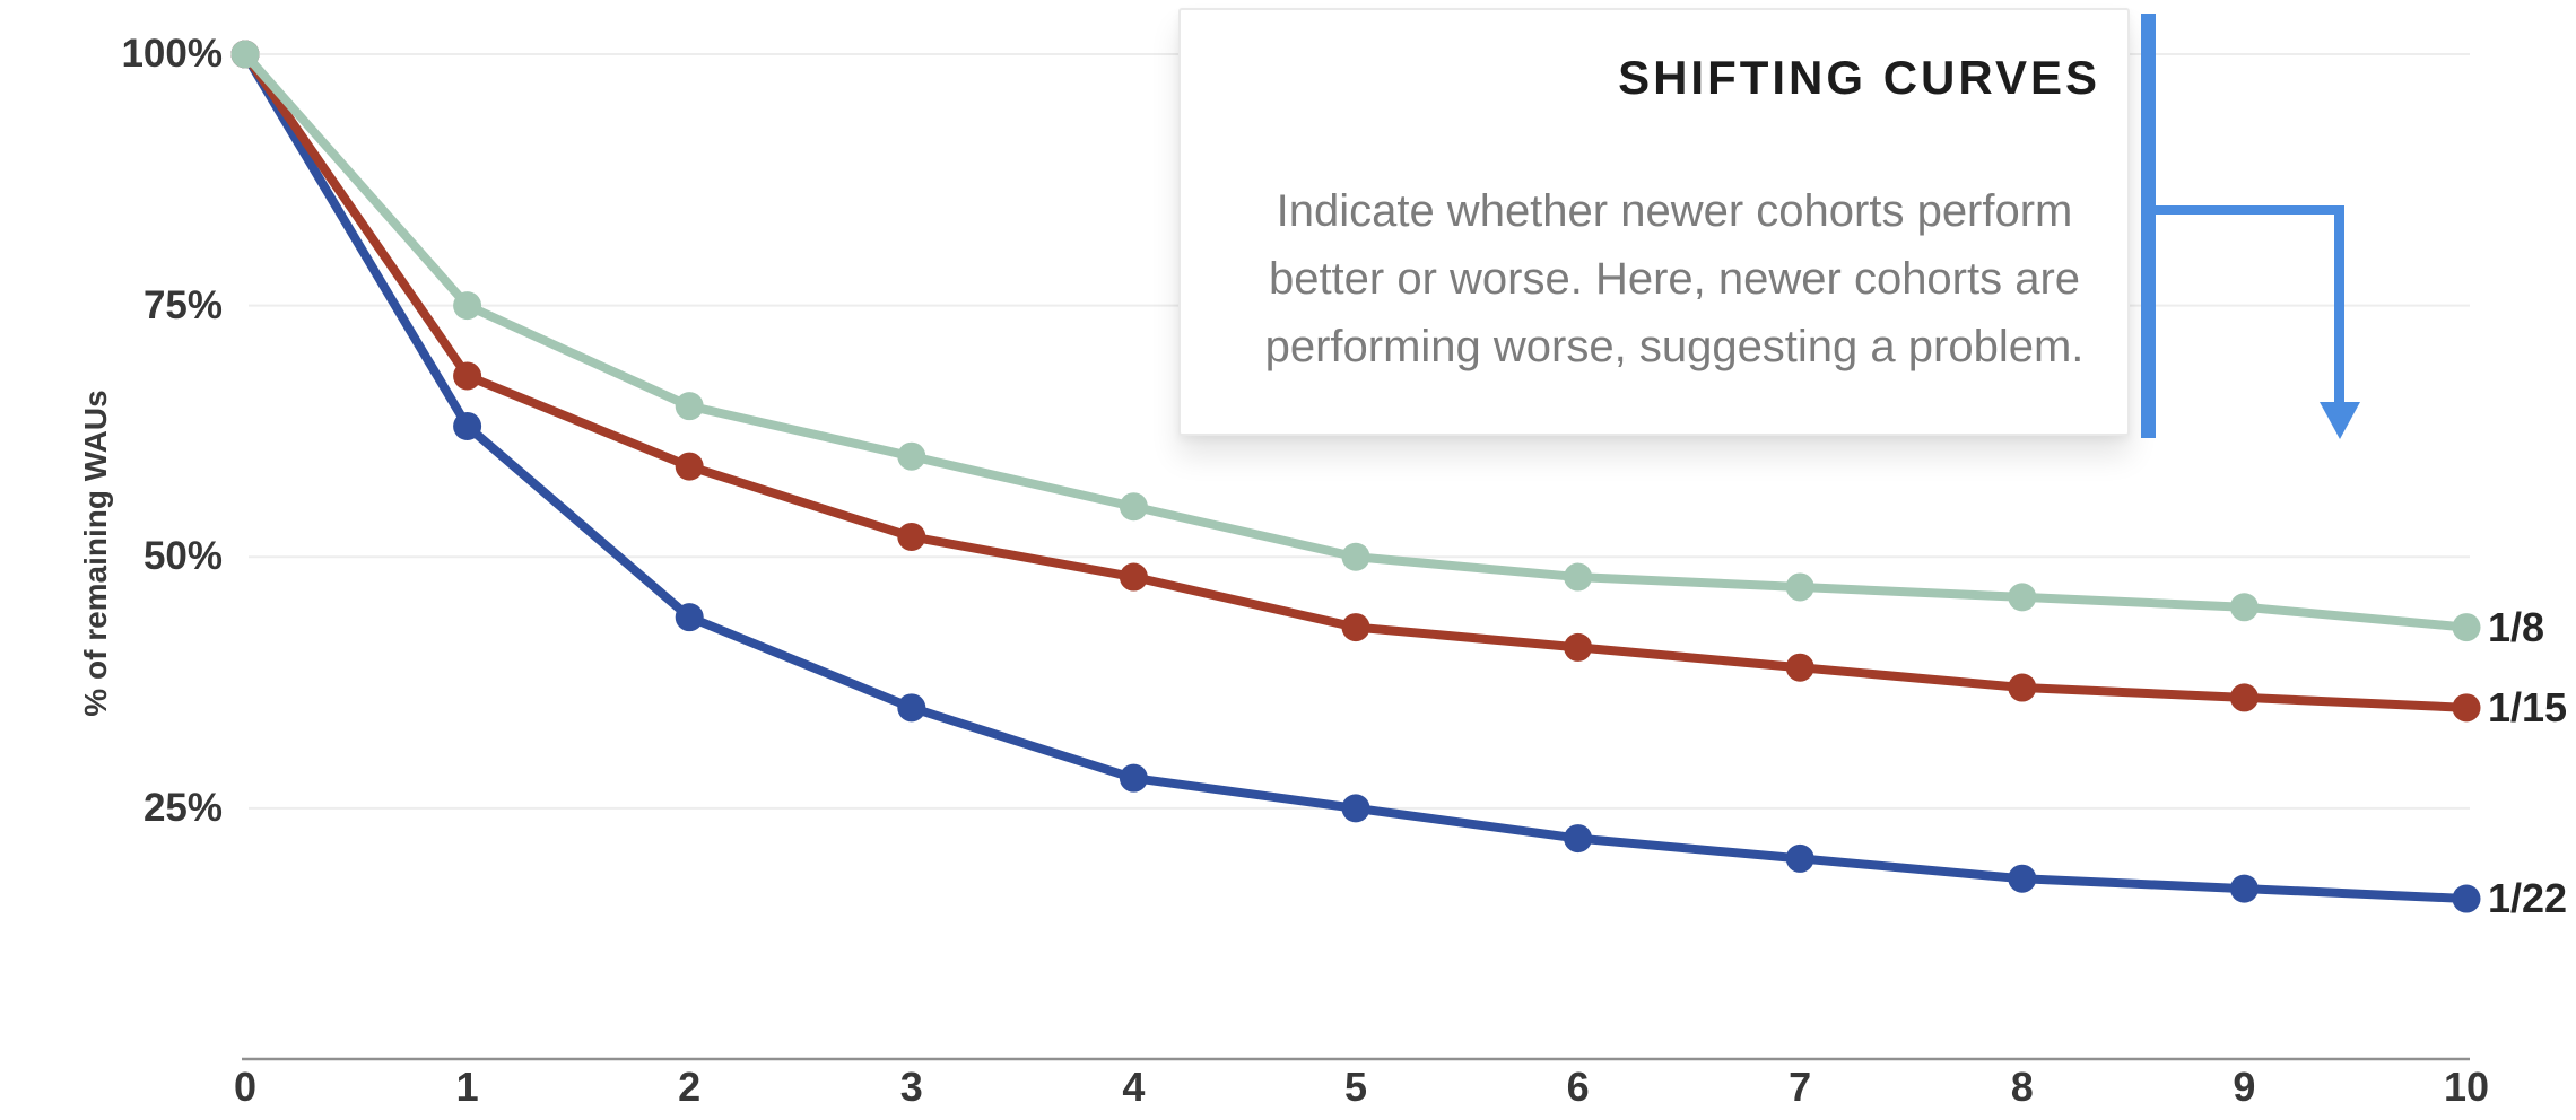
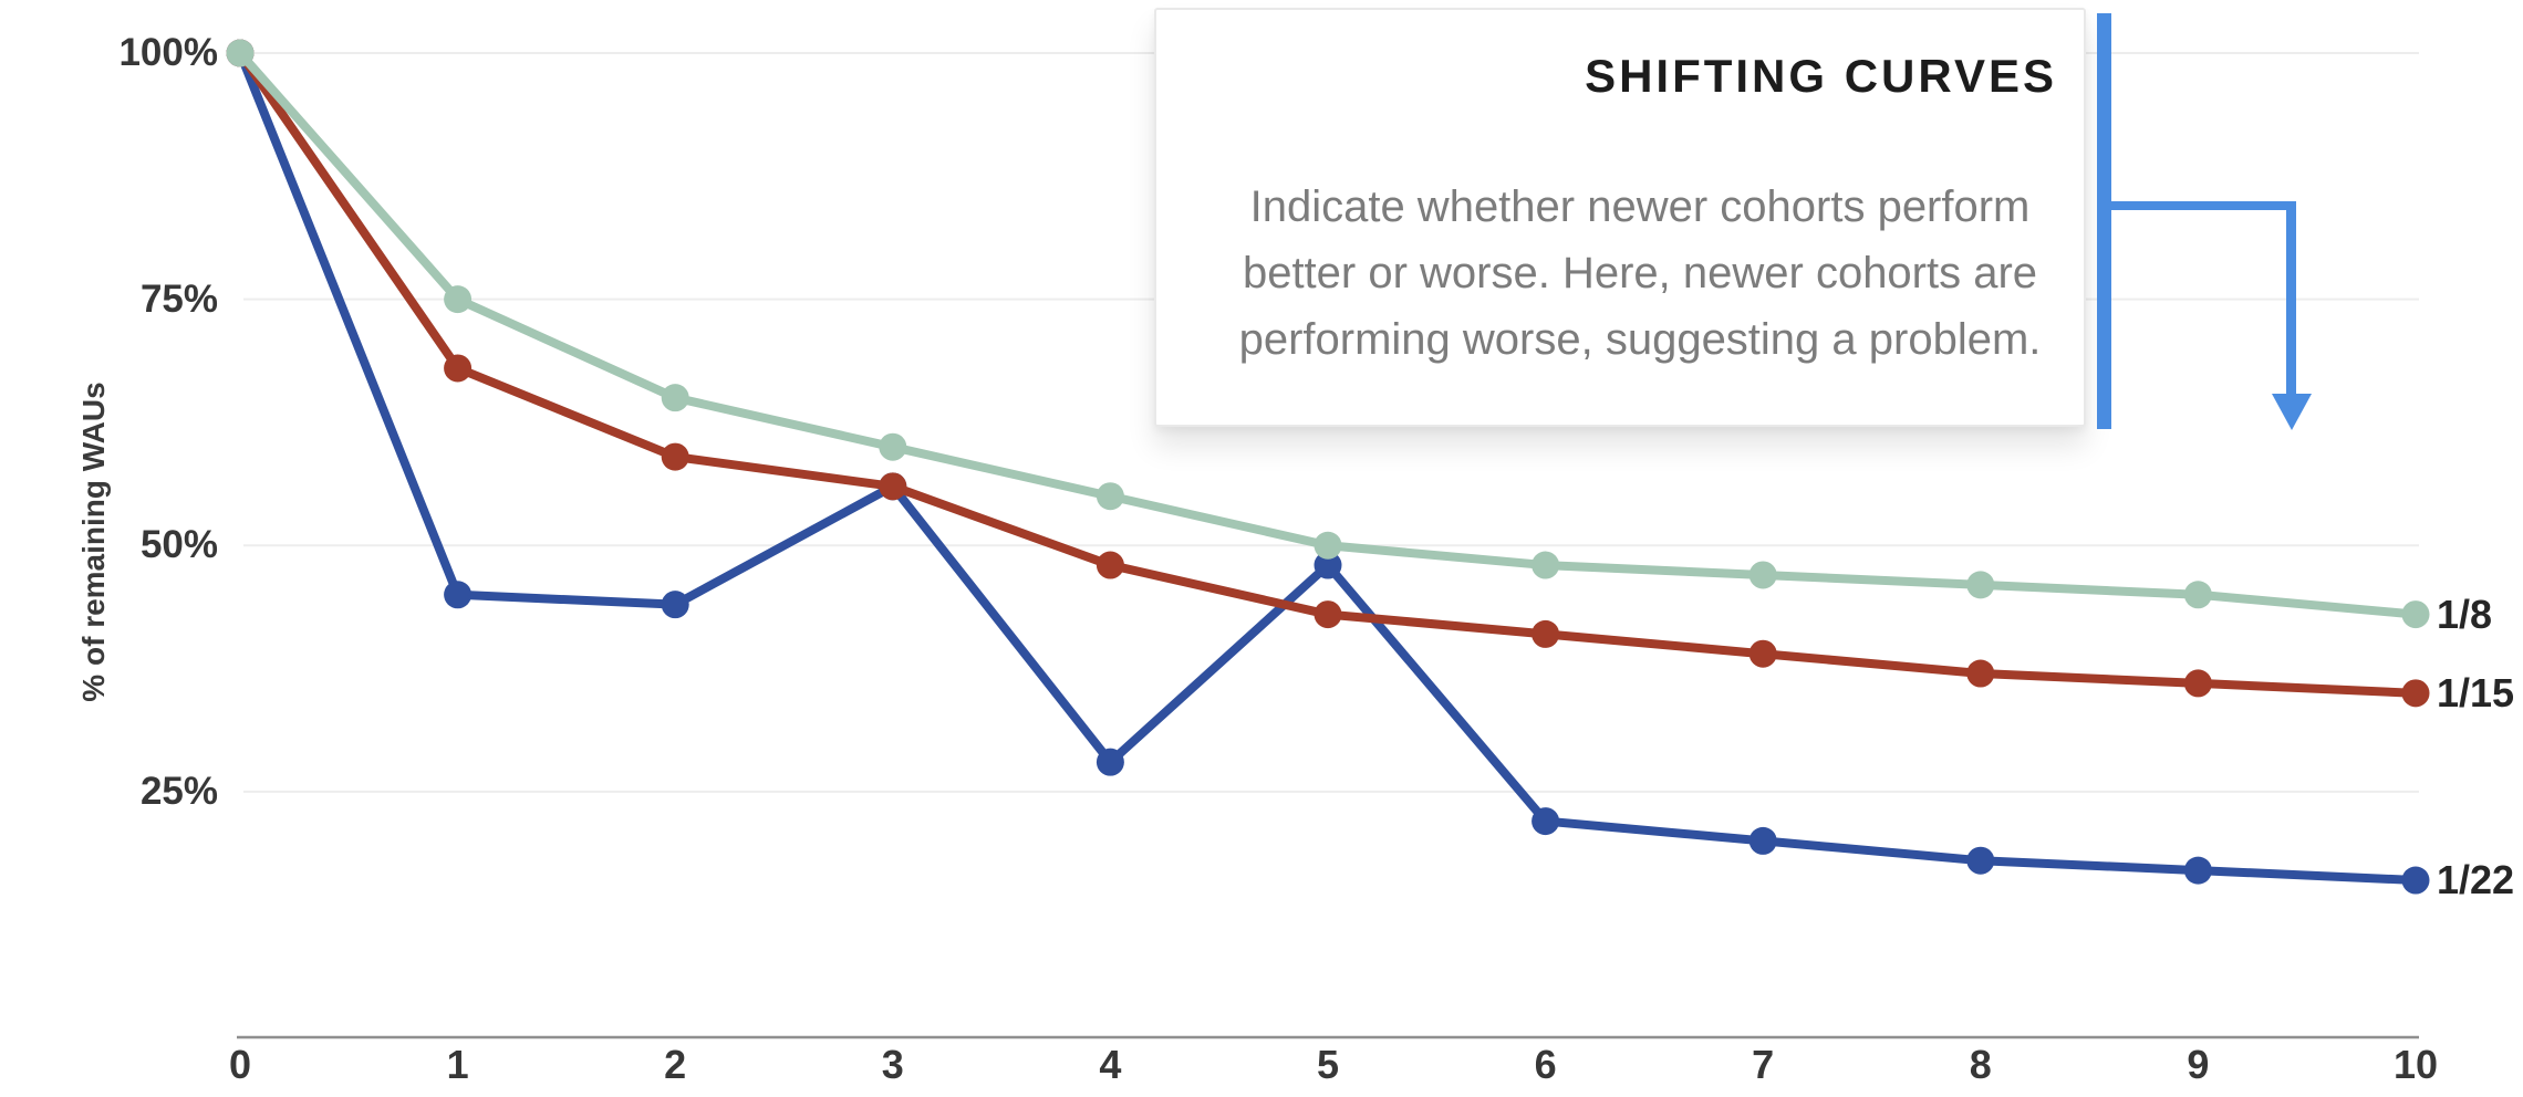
1/22/1: 63% -> 45%
1/15/3: 52% -> 56%
1/22/3: 35% -> 56%
1/22/5: 25% -> 48%
